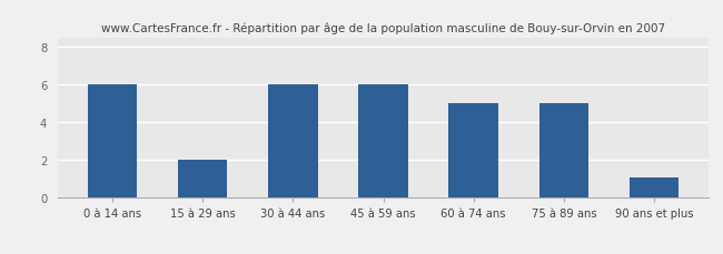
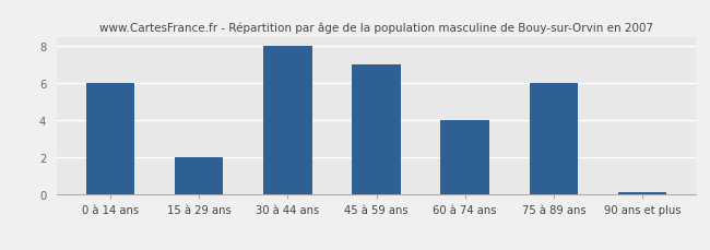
30 à 44 ans: 6.0 -> 8.0
45 à 59 ans: 6.0 -> 7.0
60 à 74 ans: 5.0 -> 4.0
75 à 89 ans: 5.0 -> 6.0
90 ans et plus: 1.1 -> 0.1
